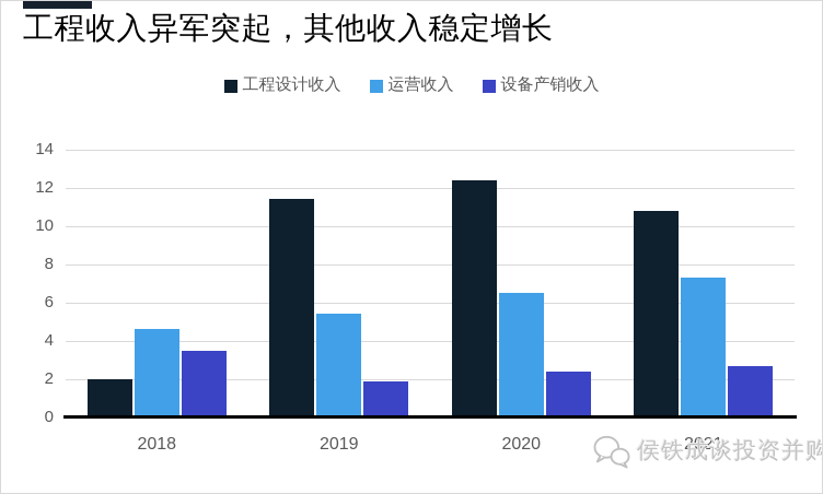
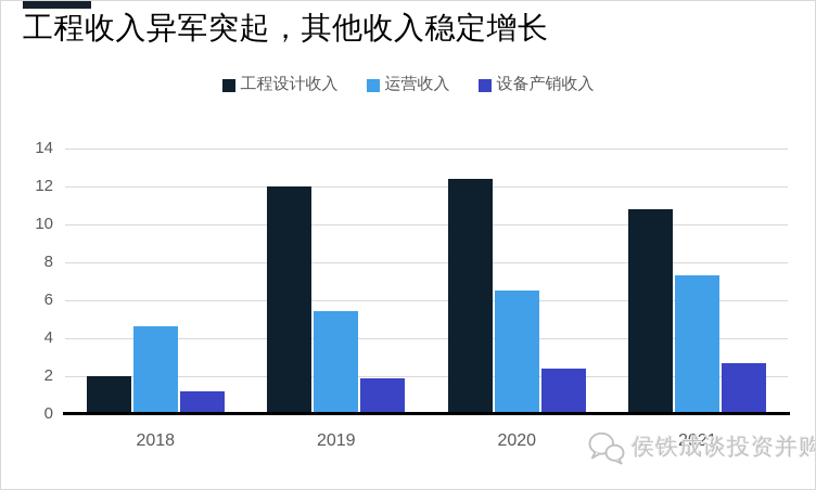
设备产销收入/2018: 3.5 -> 1.2
工程设计收入/2019: 11.4 -> 12.0
